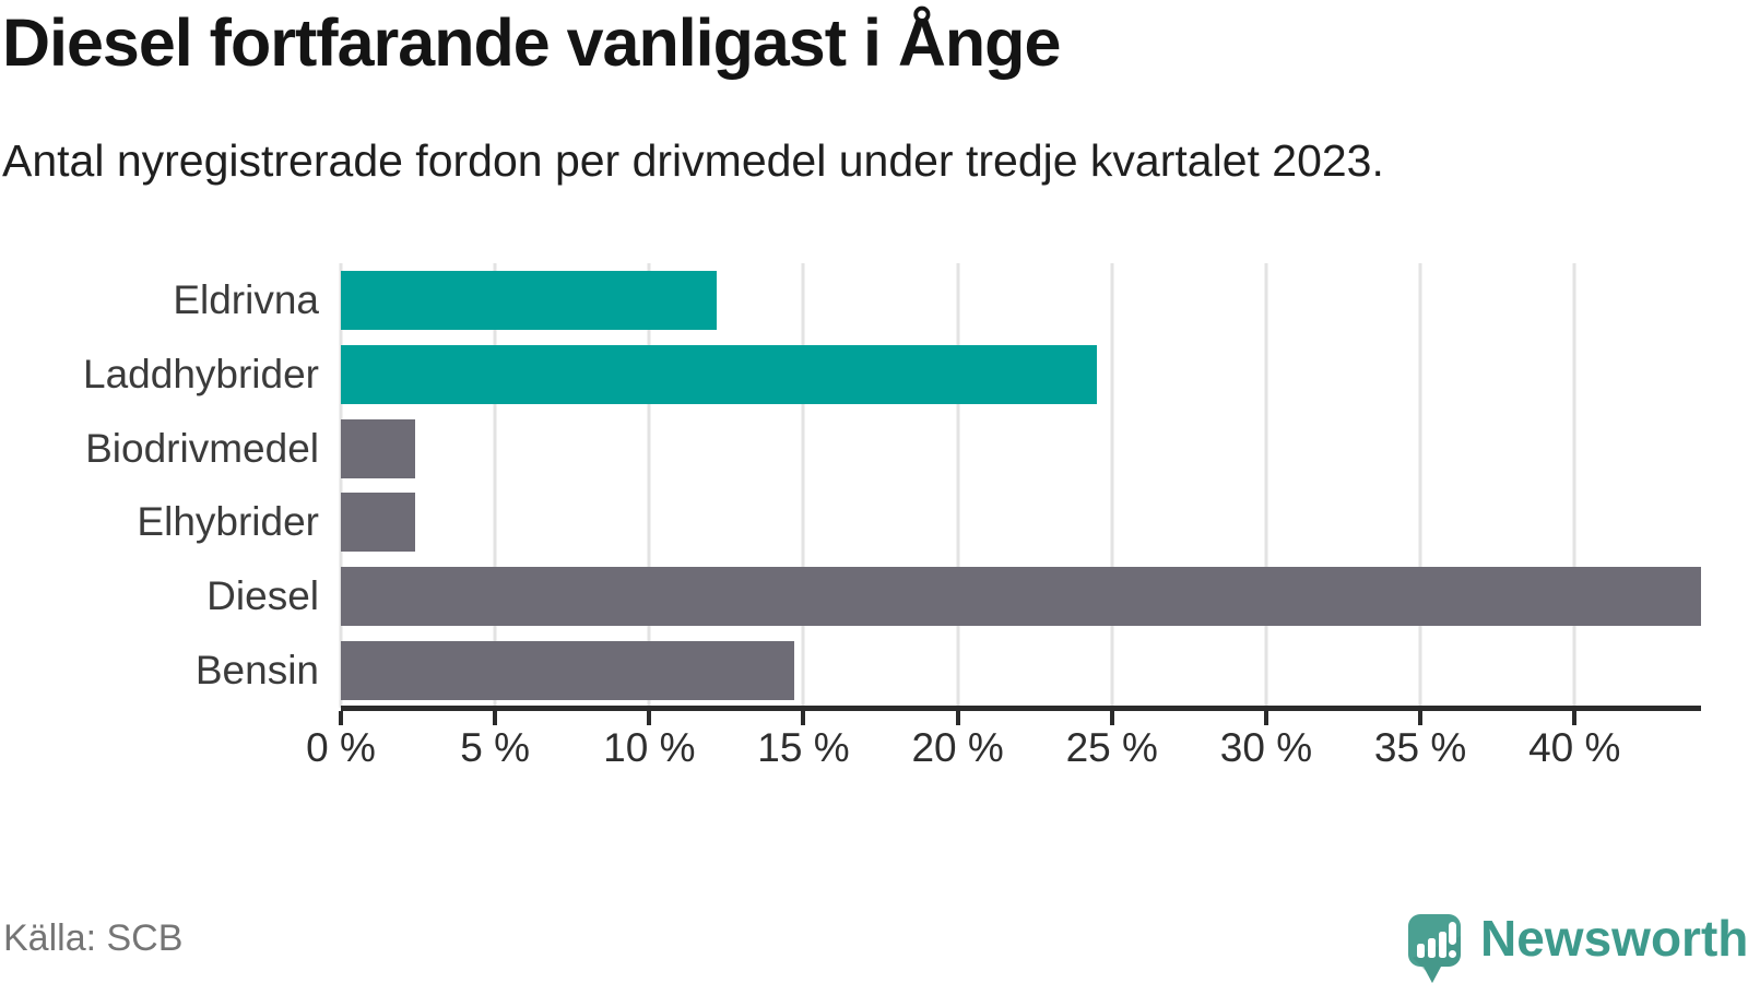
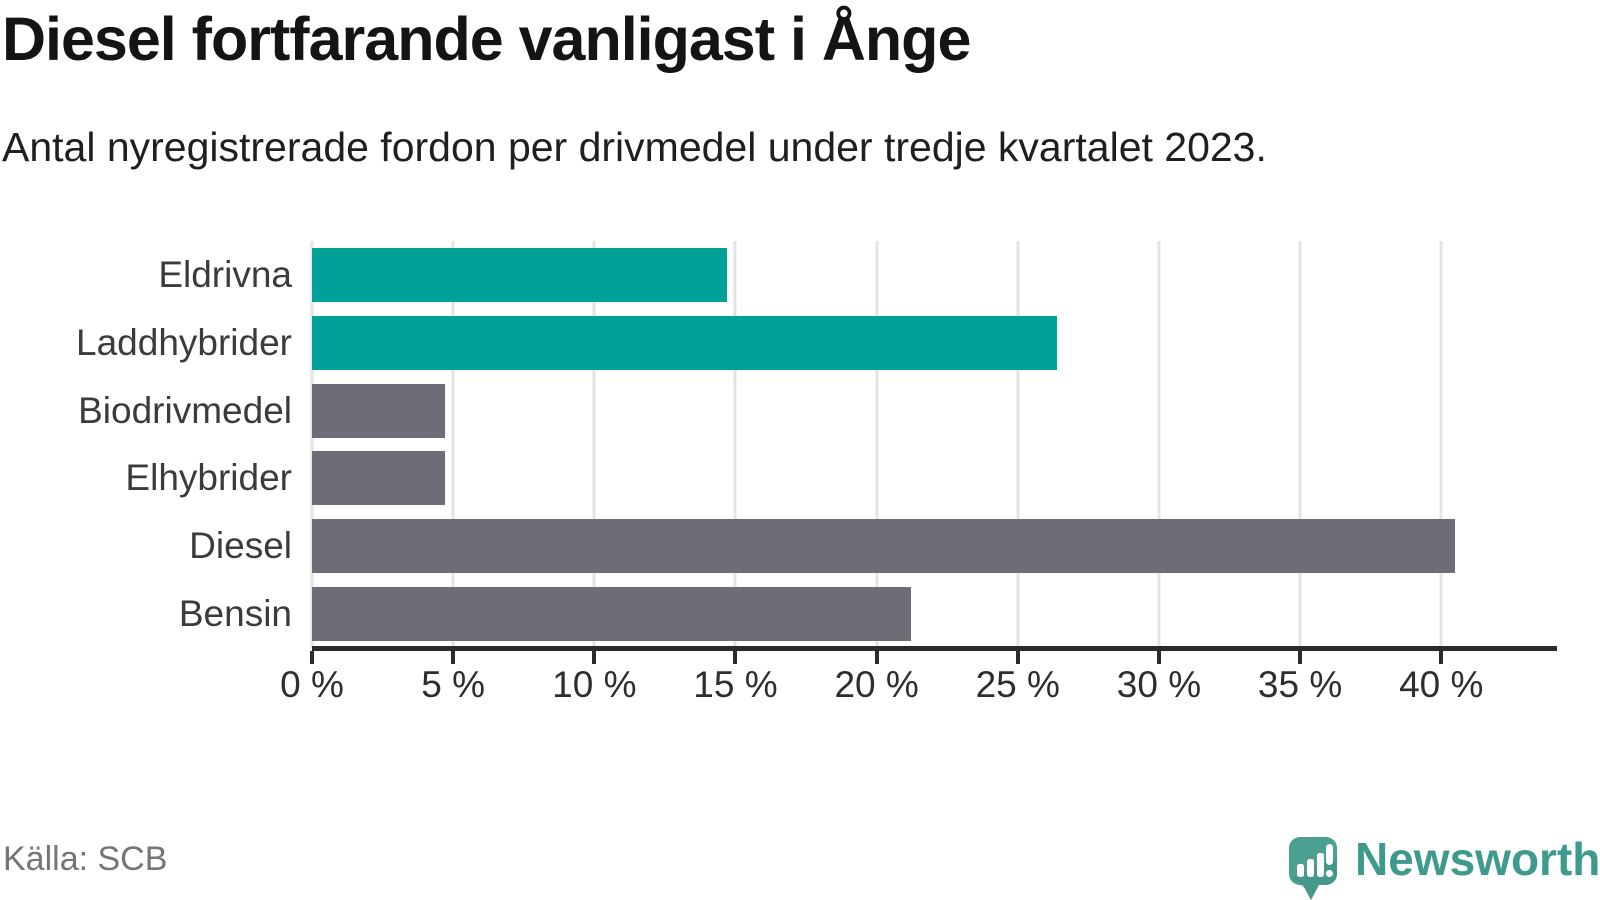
Eldrivna: 12.2% -> 14.7%
Laddhybrider: 24.5% -> 26.4%
Biodrivmedel: 2.4% -> 4.7%
Elhybrider: 2.4% -> 4.7%
Diesel: 44.1% -> 40.5%
Bensin: 14.7% -> 21.2%
